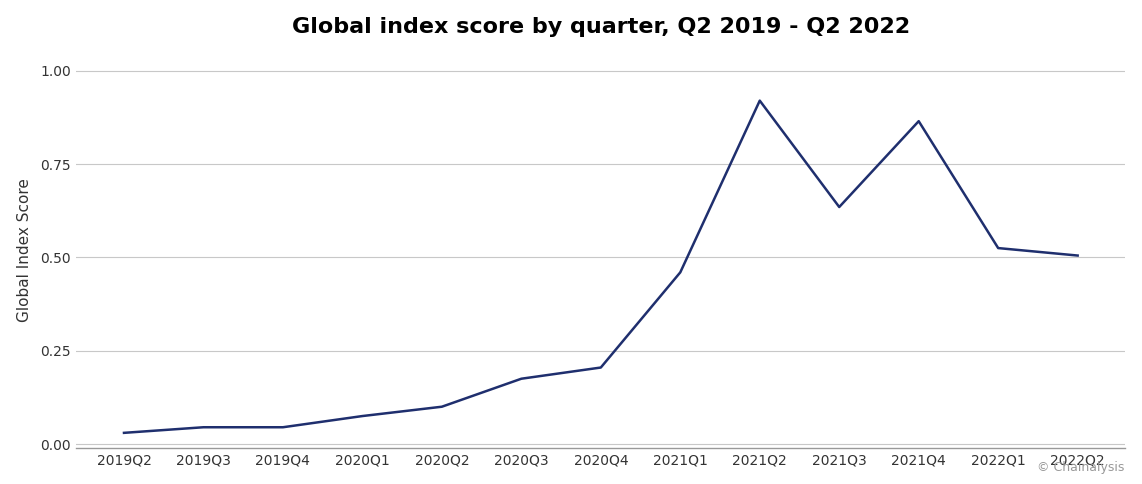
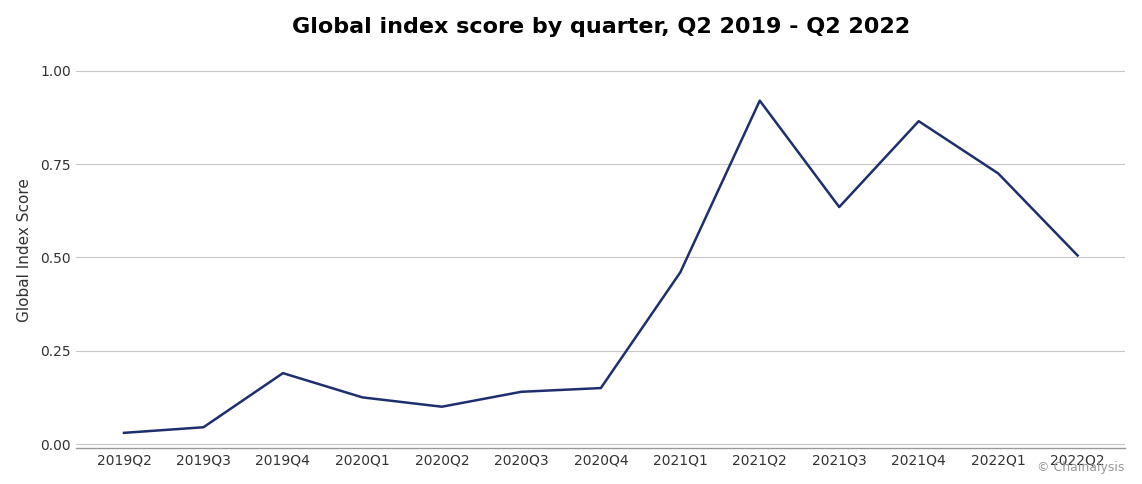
2019Q4: 0.045 -> 0.190
2020Q1: 0.075 -> 0.125
2020Q3: 0.175 -> 0.140
2020Q4: 0.205 -> 0.150
2022Q1: 0.525 -> 0.725
